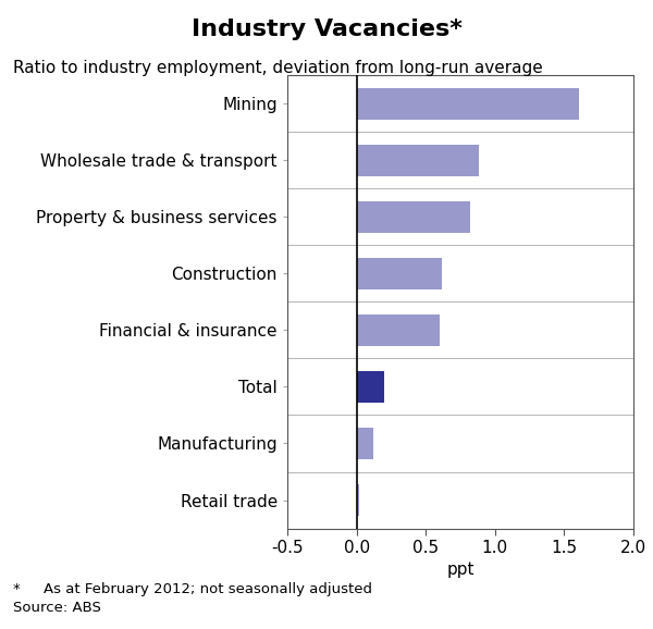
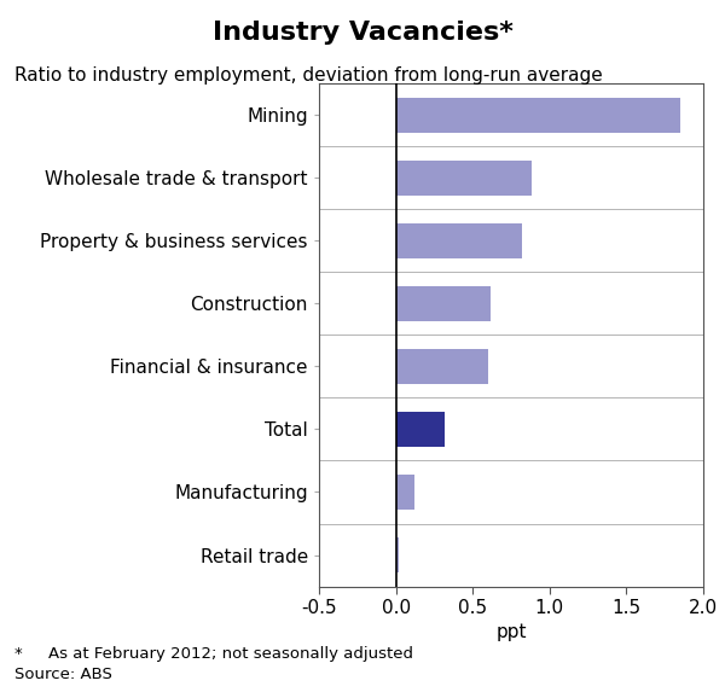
Mining: 1.61 -> 1.85
Total: 0.20 -> 0.32
